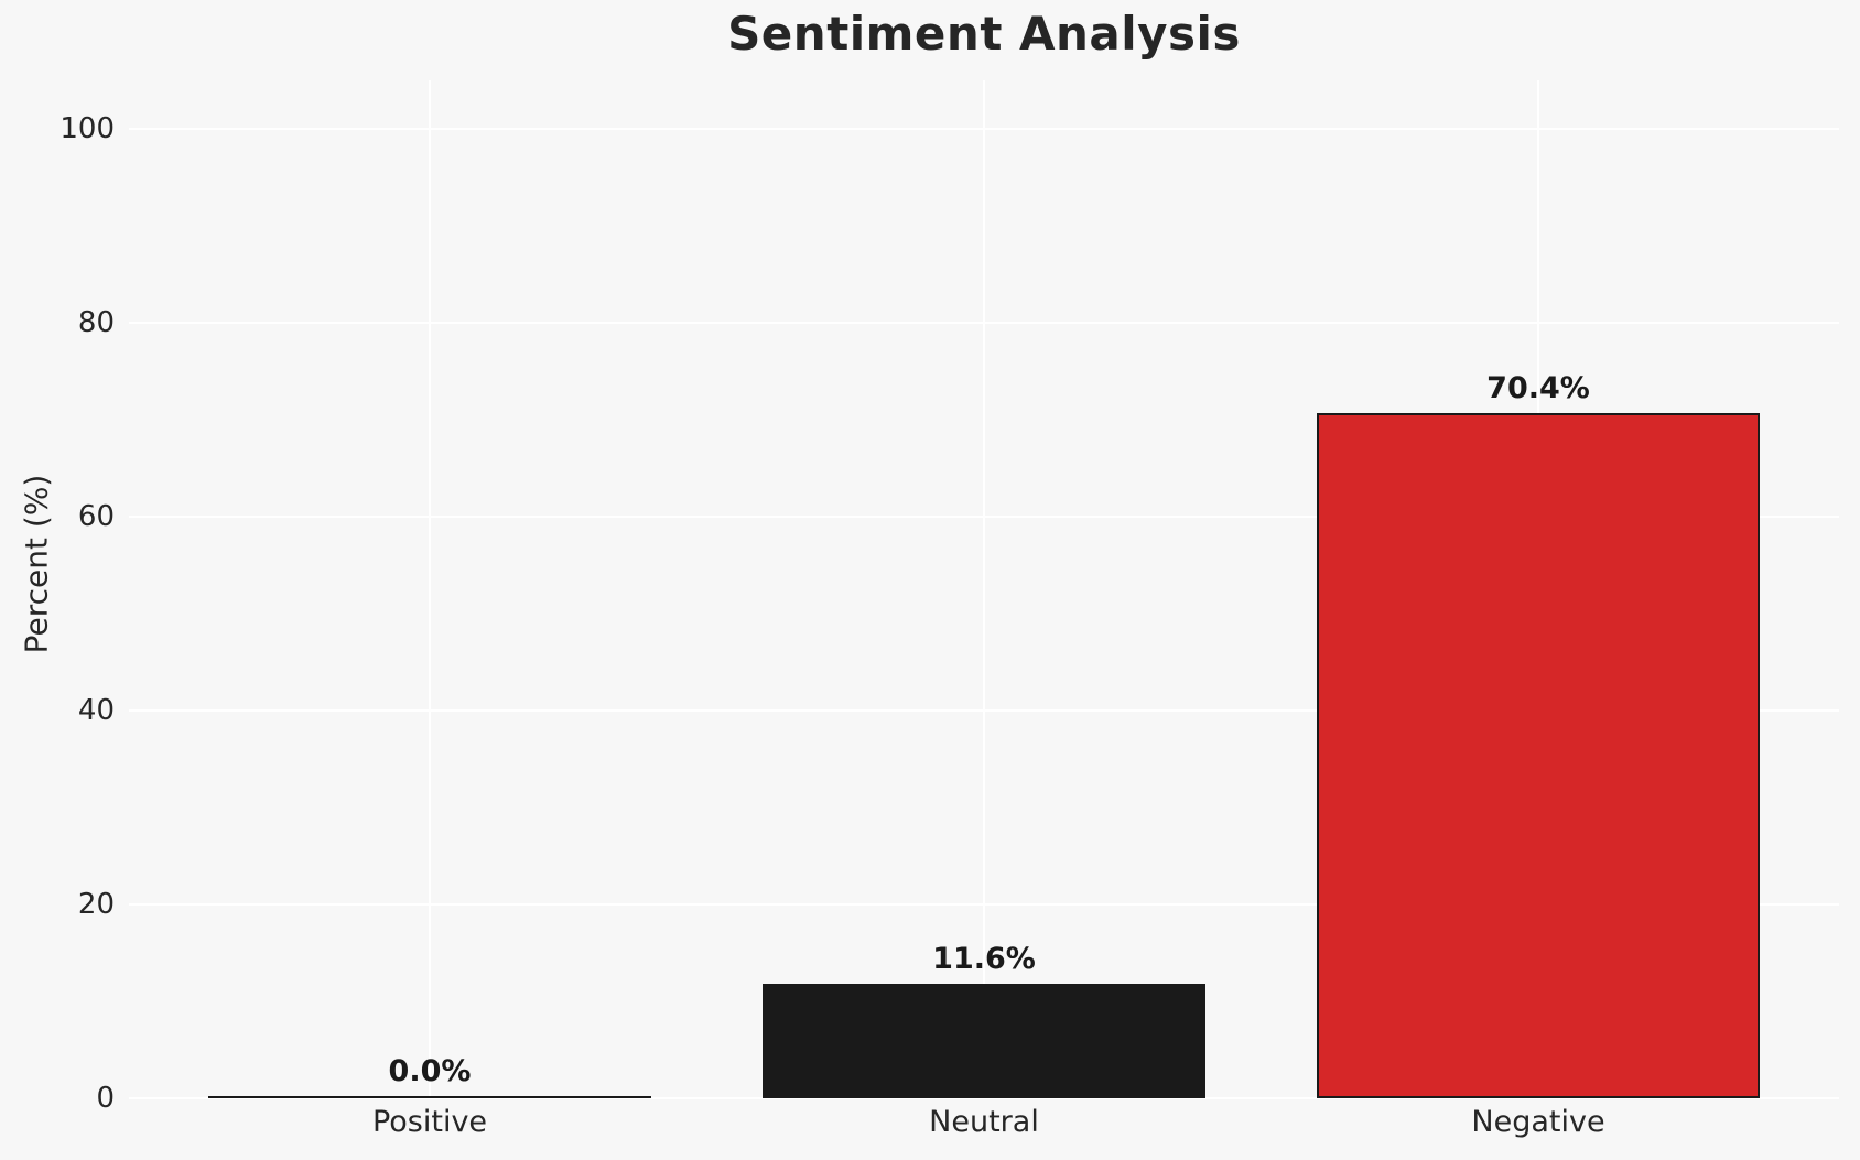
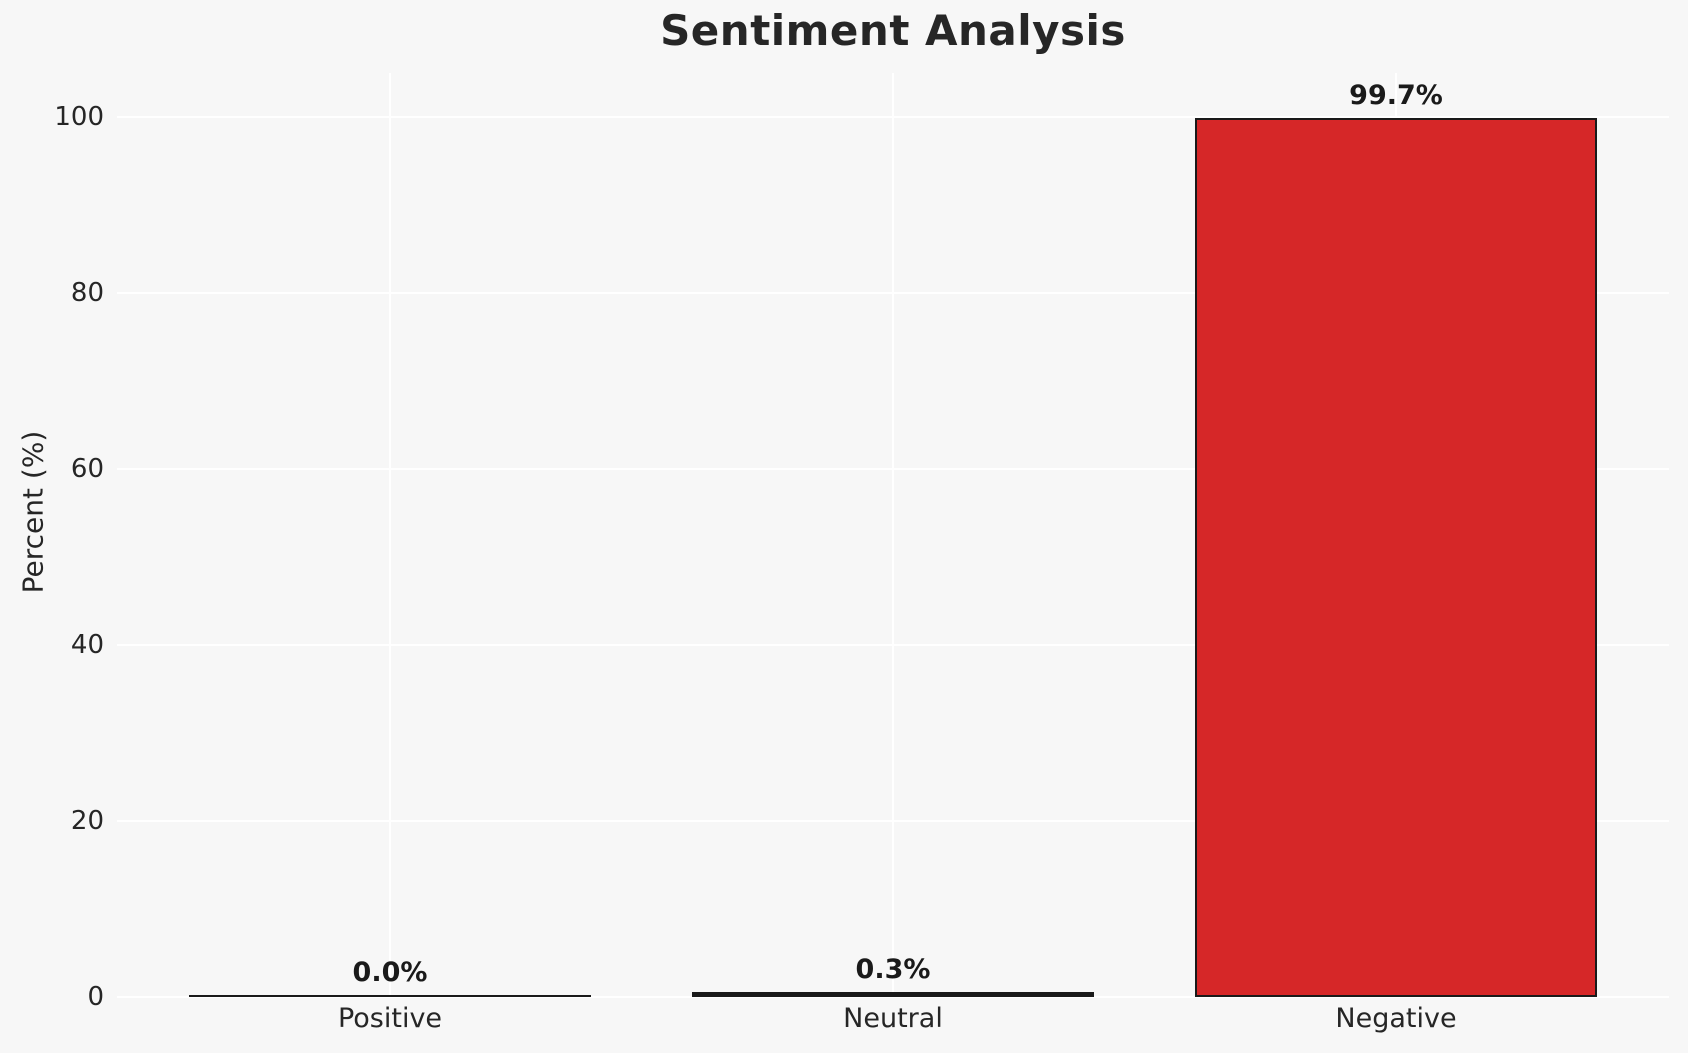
Neutral: 11.6% -> 0.3%
Negative: 70.4% -> 99.7%
